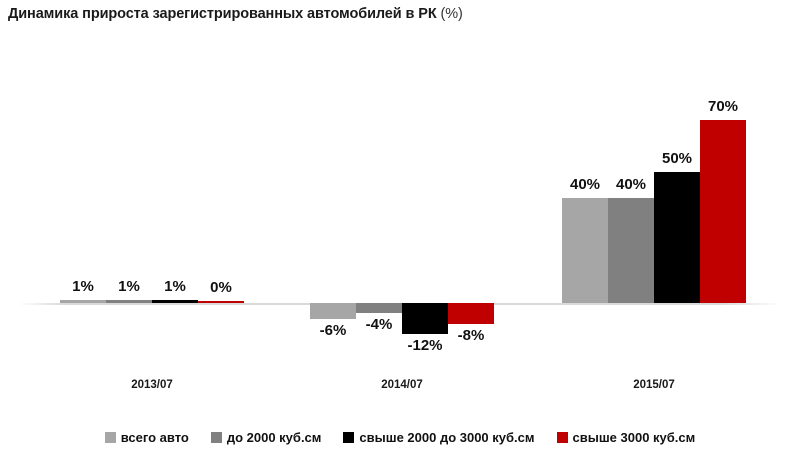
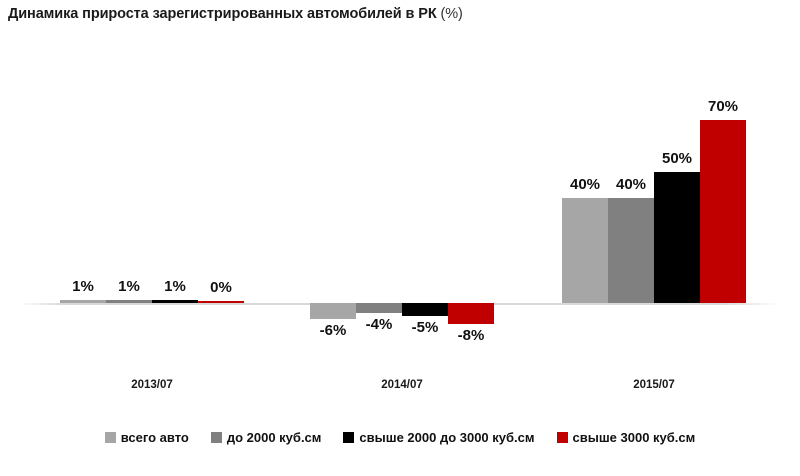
свыше 2000 до 3000 куб.см/2014/07: -12% -> -5%
